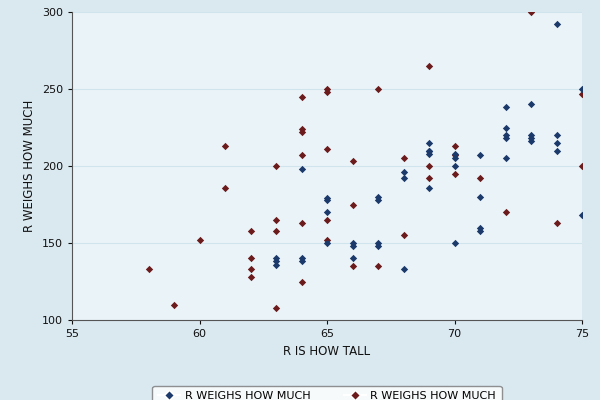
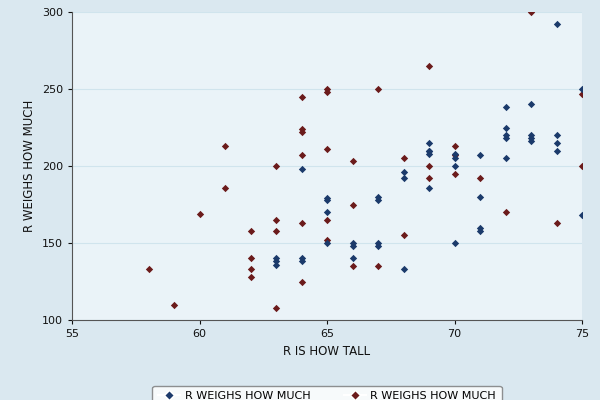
R WEIGHS HOW MUCH/60: 152 -> 169
